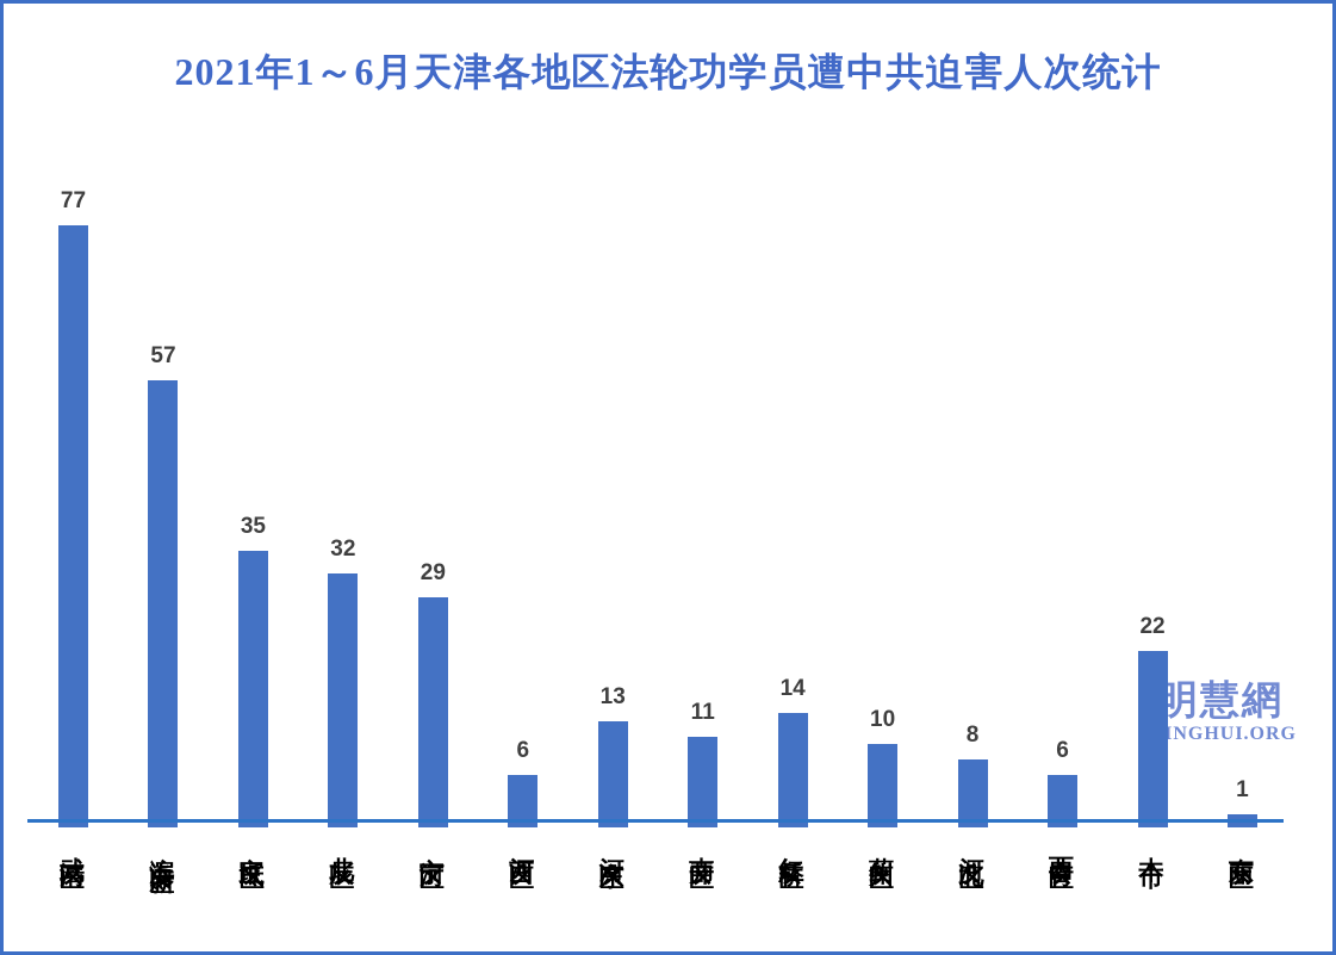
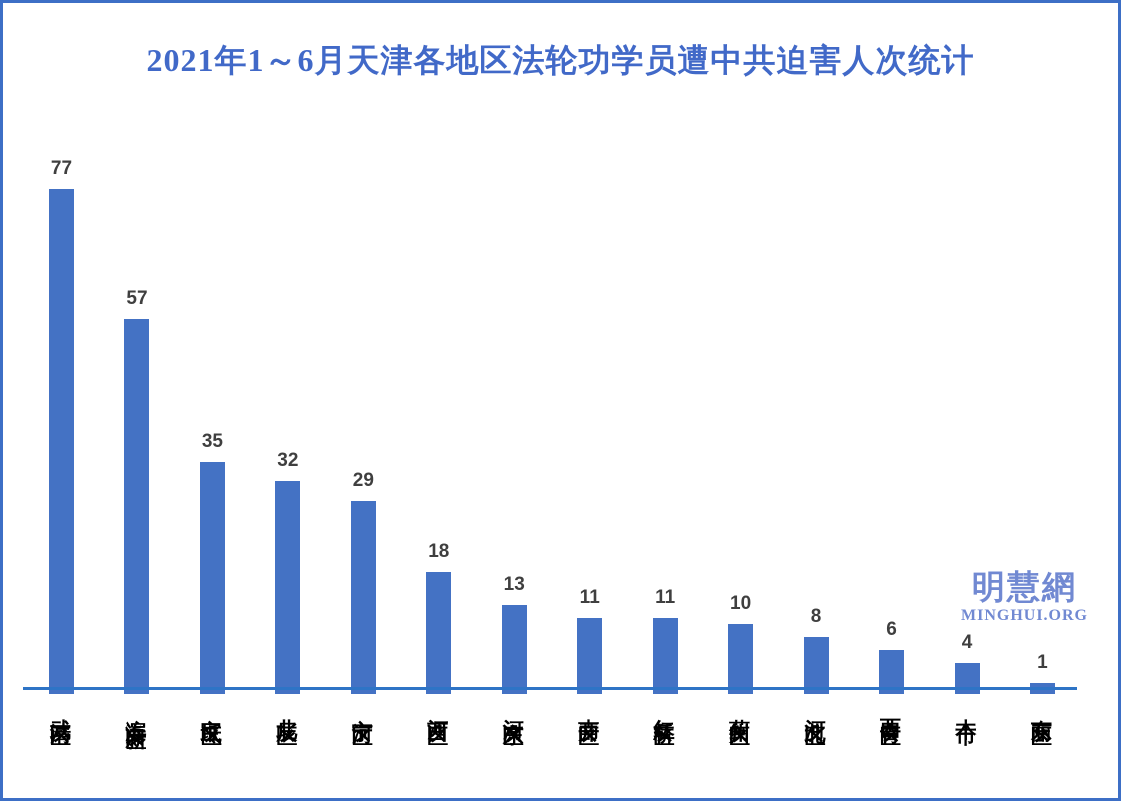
河西区: 6 -> 18
红桥区: 14 -> 11
本市: 22 -> 4
